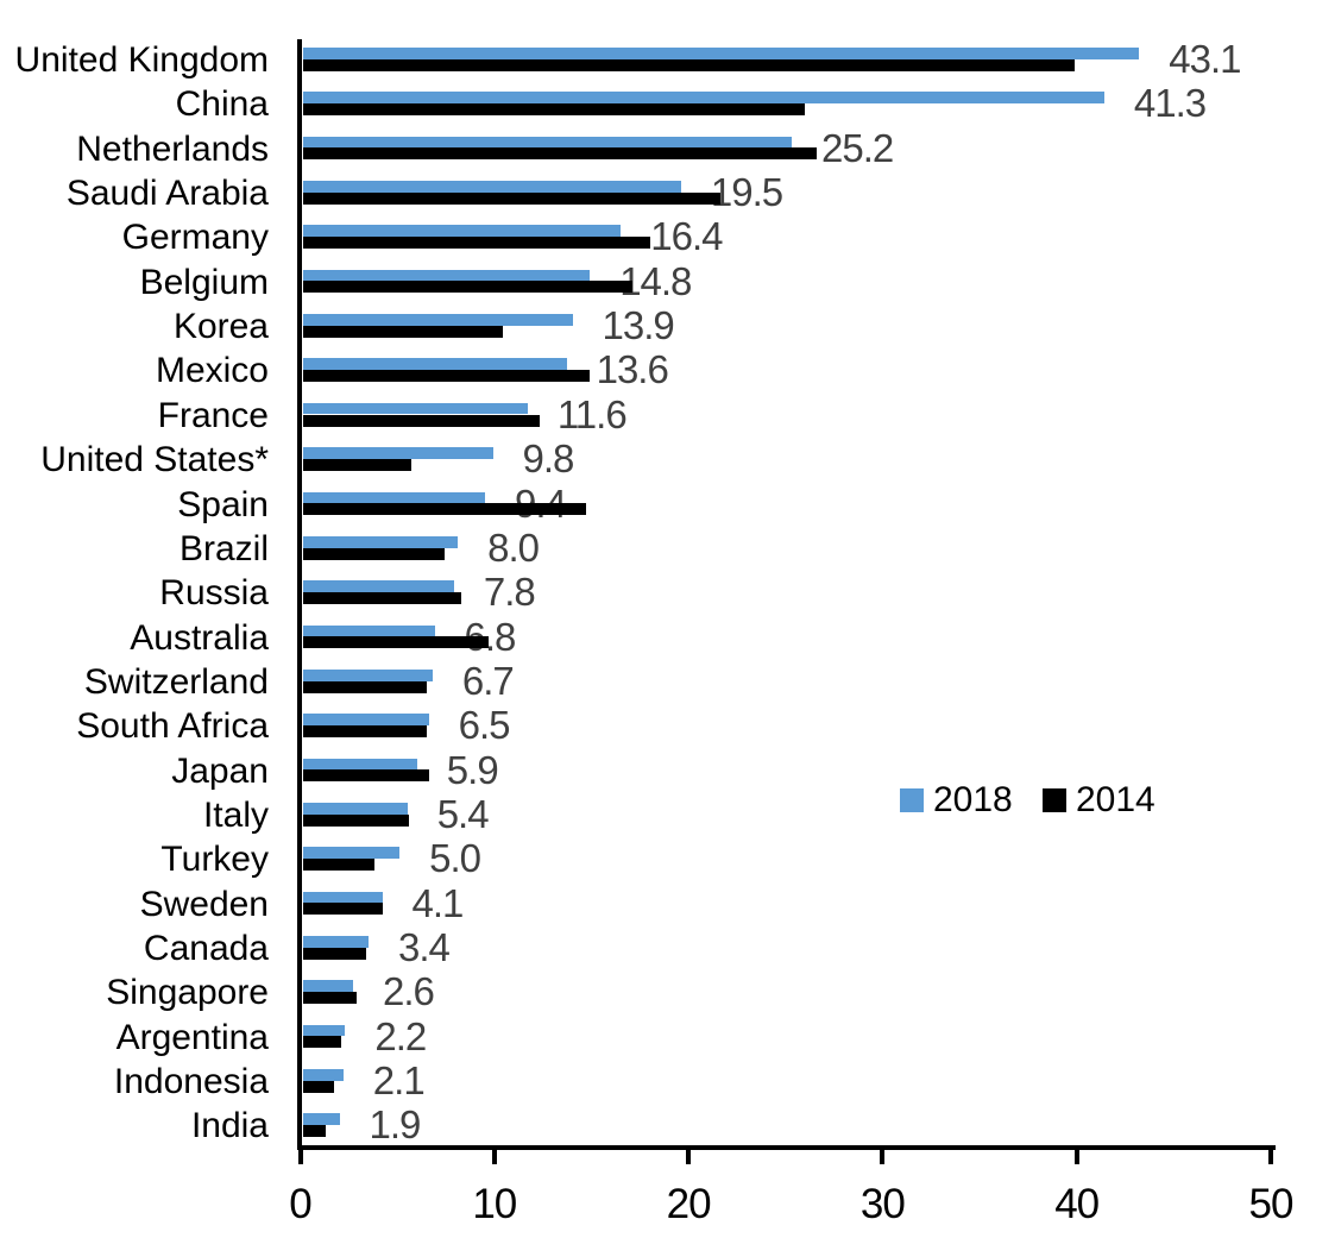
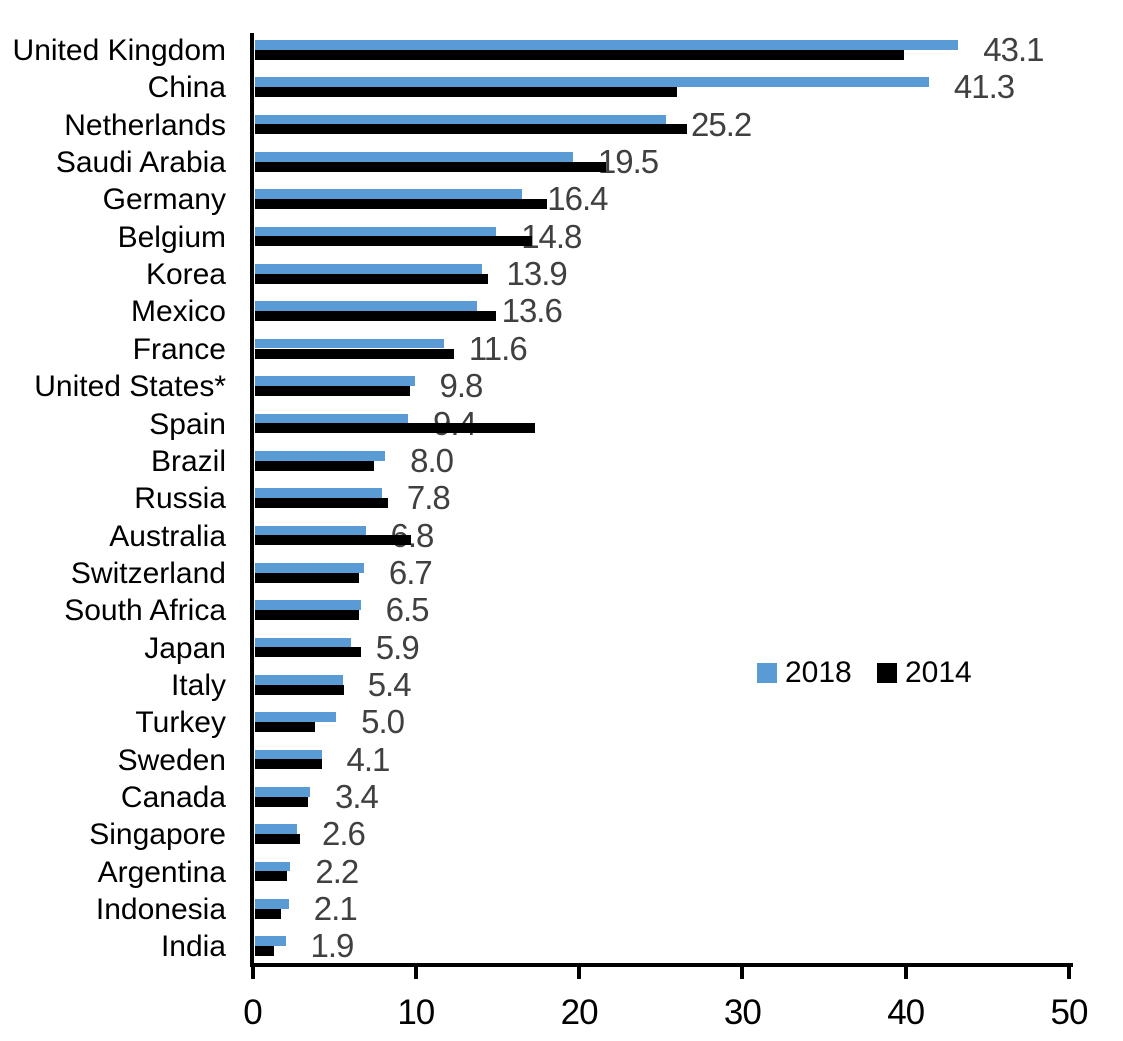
2014/Korea: 10.3 -> 14.3
2014/United States*: 5.6 -> 9.5
2014/Spain: 14.6 -> 17.2
